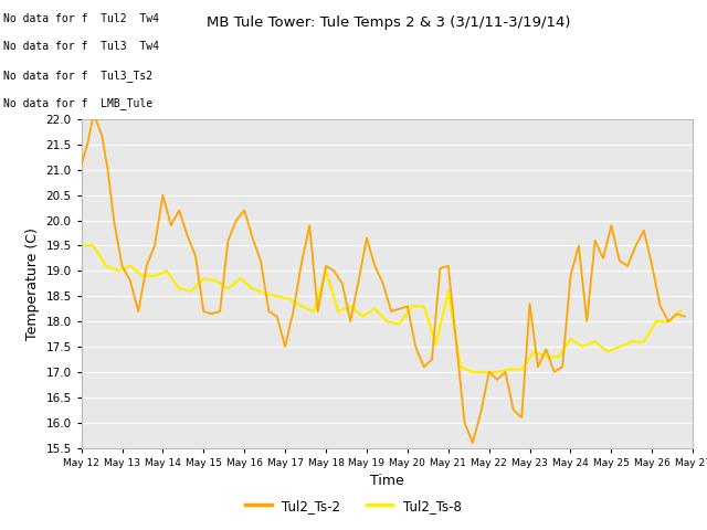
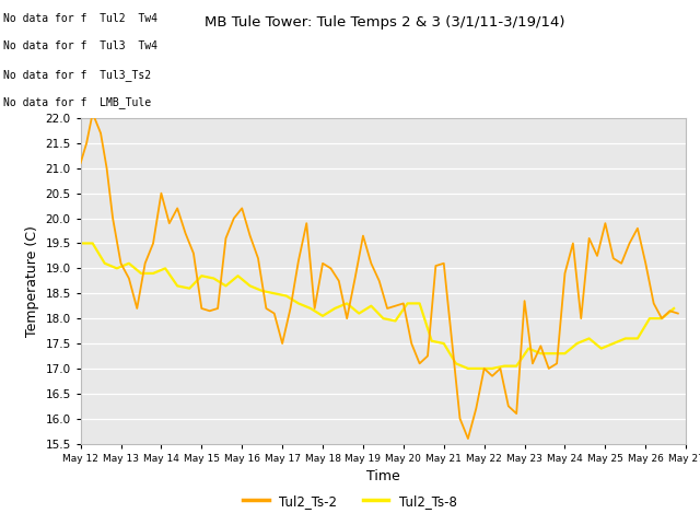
Tul2_Ts-8/May 18: 19.00 -> 18.05
Tul2_Ts-8/May 21: 18.60 -> 17.50
Tul2_Ts-8/May 24: 17.65 -> 17.30
